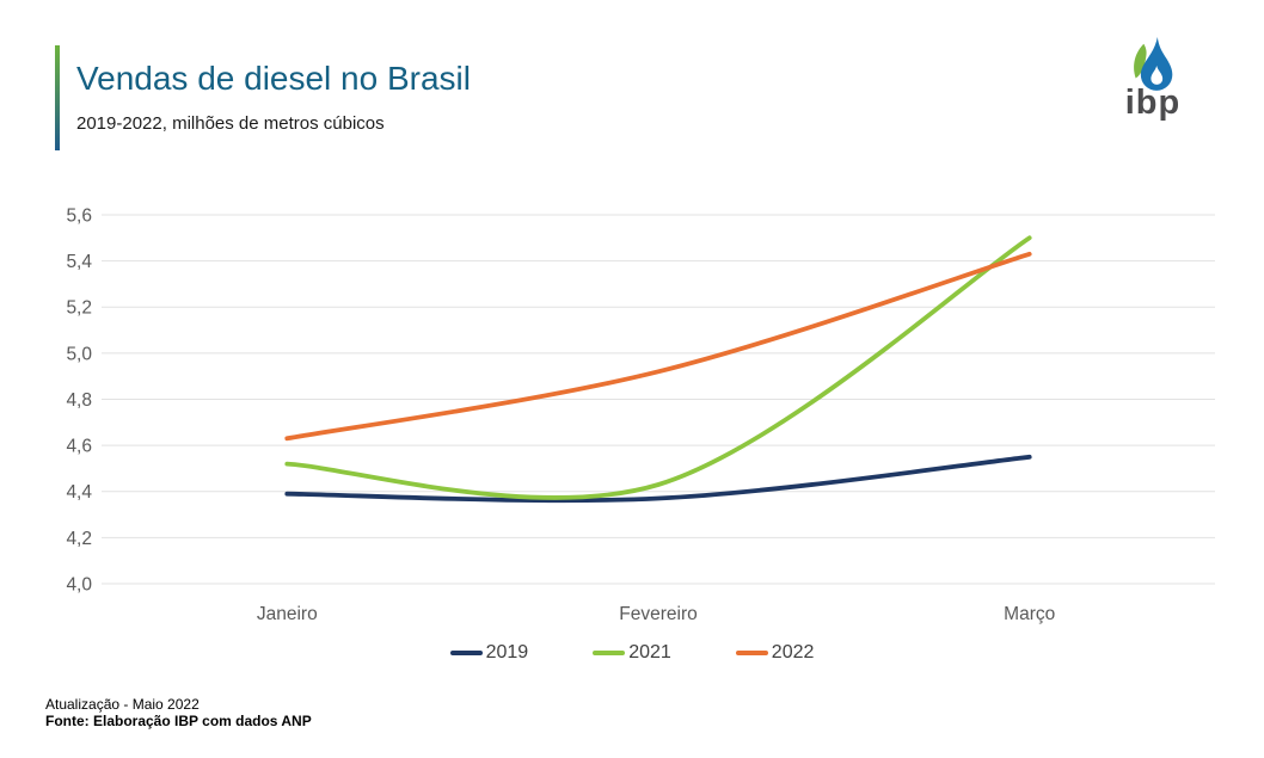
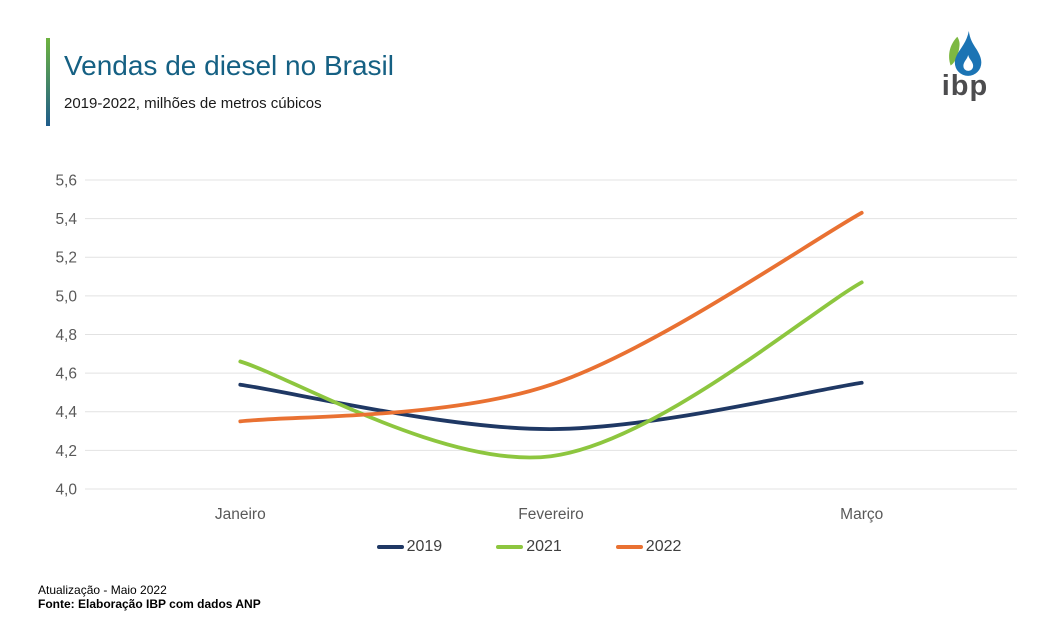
2019/Janeiro: 4,39 -> 4,54
2021/Janeiro: 4,52 -> 4,66
2022/Janeiro: 4,63 -> 4,35
2019/Fevereiro: 4,37 -> 4,31
2021/Fevereiro: 4,43 -> 4,17
2022/Fevereiro: 4,92 -> 4,54
2021/Março: 5,50 -> 5,07
